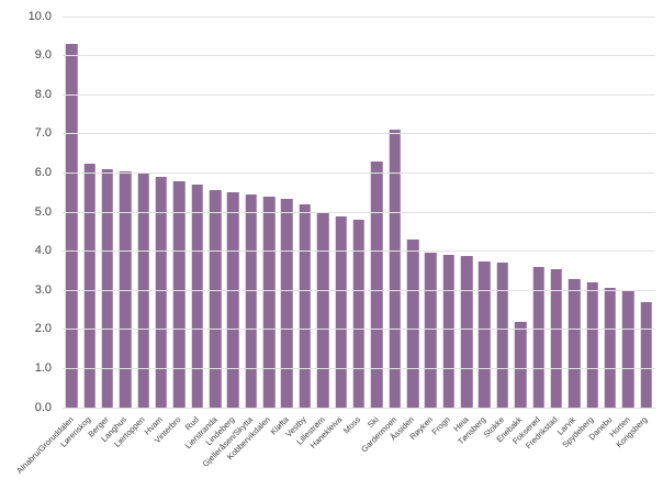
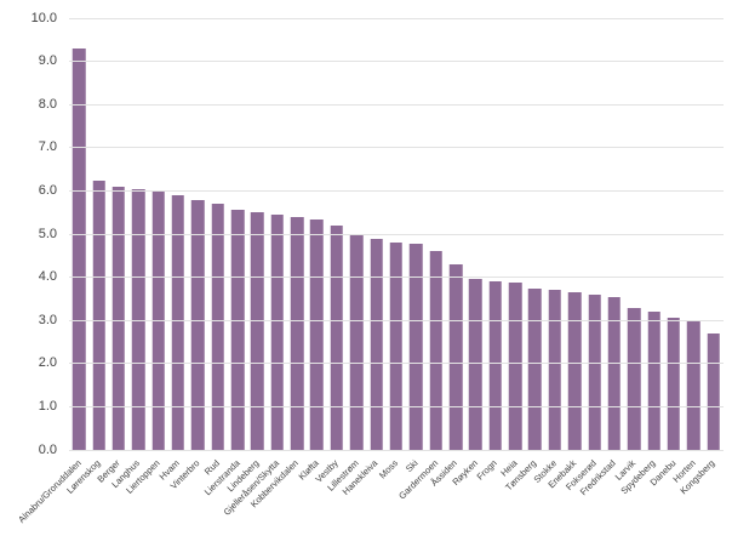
Ski: 6.3 -> 4.8
Gardermoen: 7.1 -> 4.6
Enebakk: 2.2 -> 3.6
